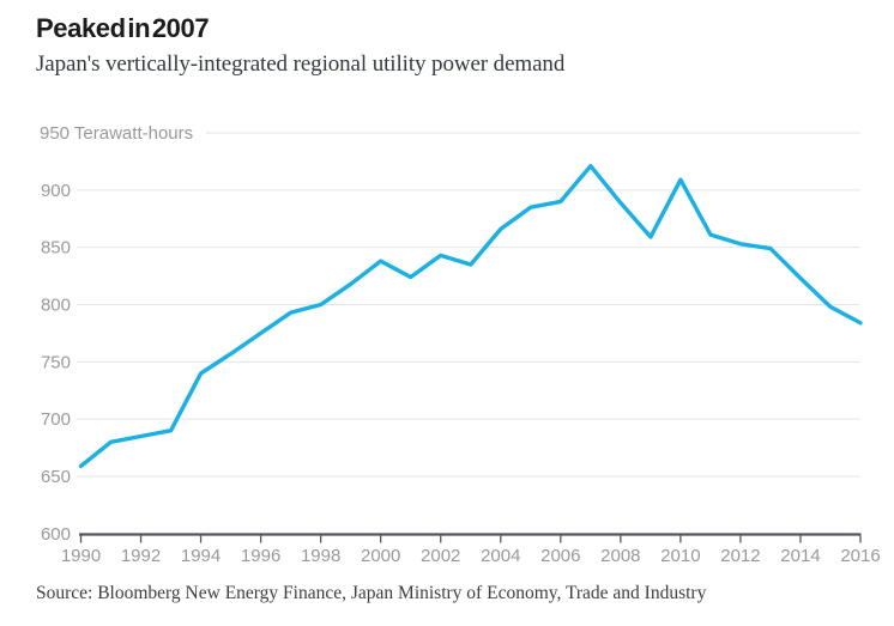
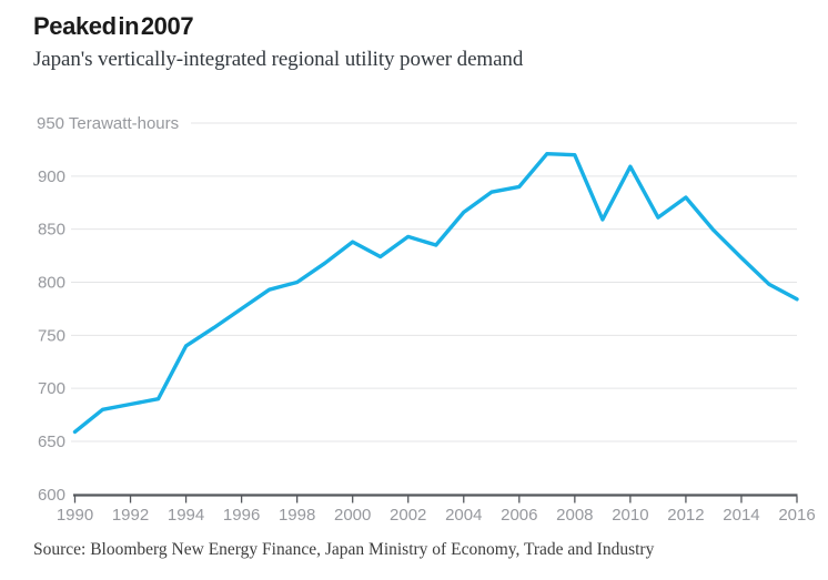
2008: 890 -> 920
2012: 850 -> 880
